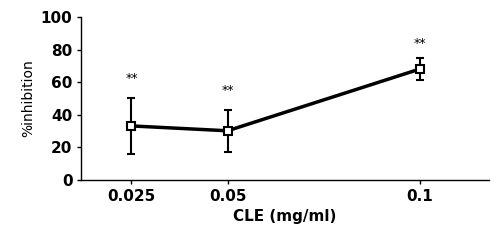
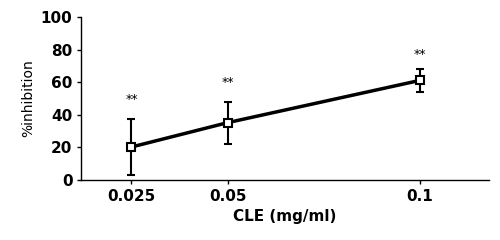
0.025: 33 -> 20
0.05: 30 -> 35
0.1: 68 -> 61
